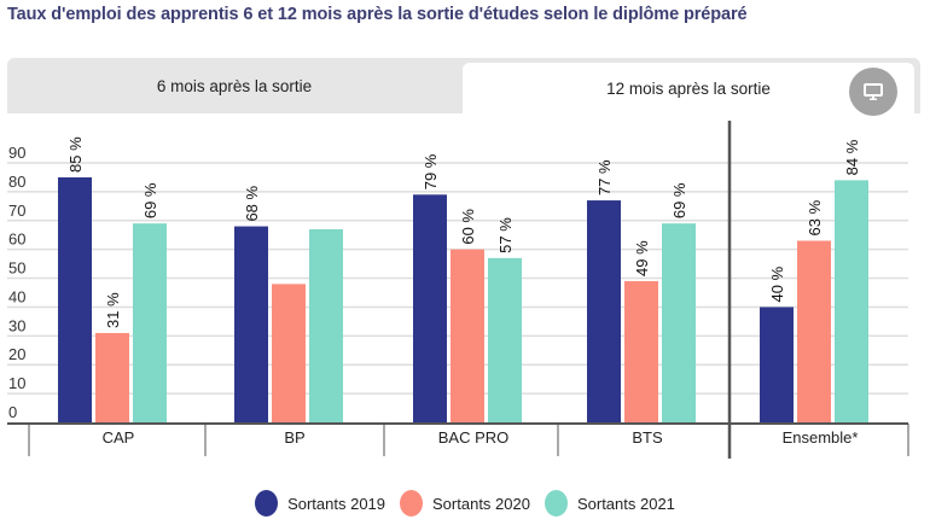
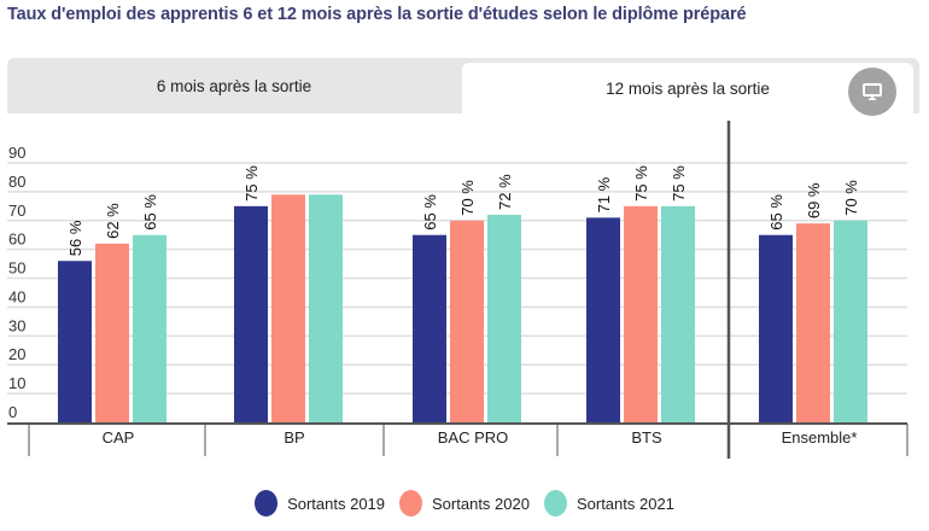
Sortants 2019/CAP: 85 -> 56
Sortants 2020/CAP: 31 -> 62
Sortants 2021/CAP: 69 -> 65
Sortants 2019/BP: 68 -> 75
Sortants 2020/BP: 48 -> 79
Sortants 2021/BP: 67 -> 79
Sortants 2019/BAC PRO: 79 -> 65
Sortants 2020/BAC PRO: 60 -> 70
Sortants 2021/BAC PRO: 57 -> 72
Sortants 2019/BTS: 77 -> 71
Sortants 2020/BTS: 49 -> 75
Sortants 2021/BTS: 69 -> 75
Sortants 2019/Ensemble*: 40 -> 65
Sortants 2020/Ensemble*: 63 -> 69
Sortants 2021/Ensemble*: 84 -> 70
